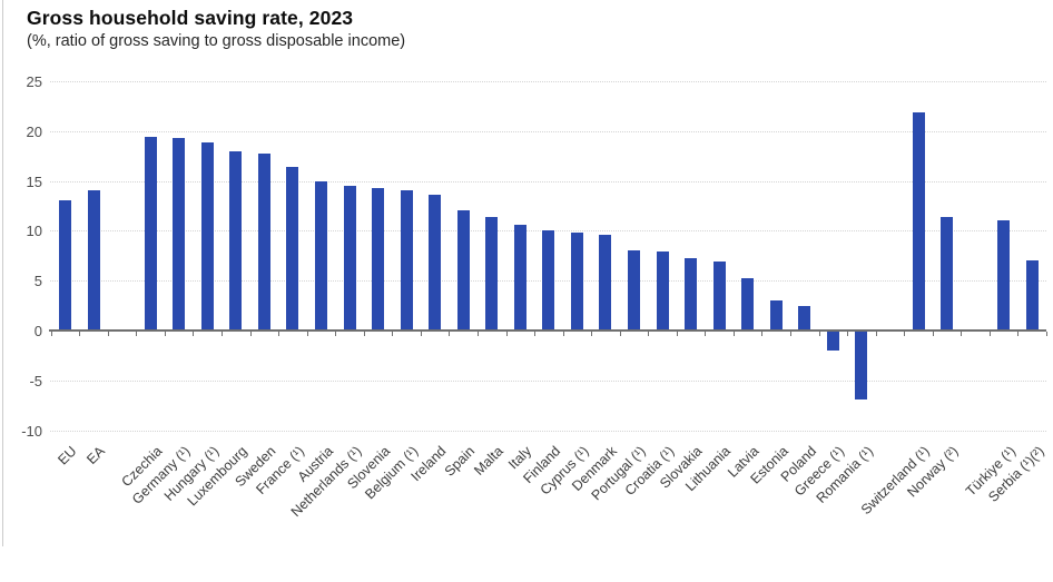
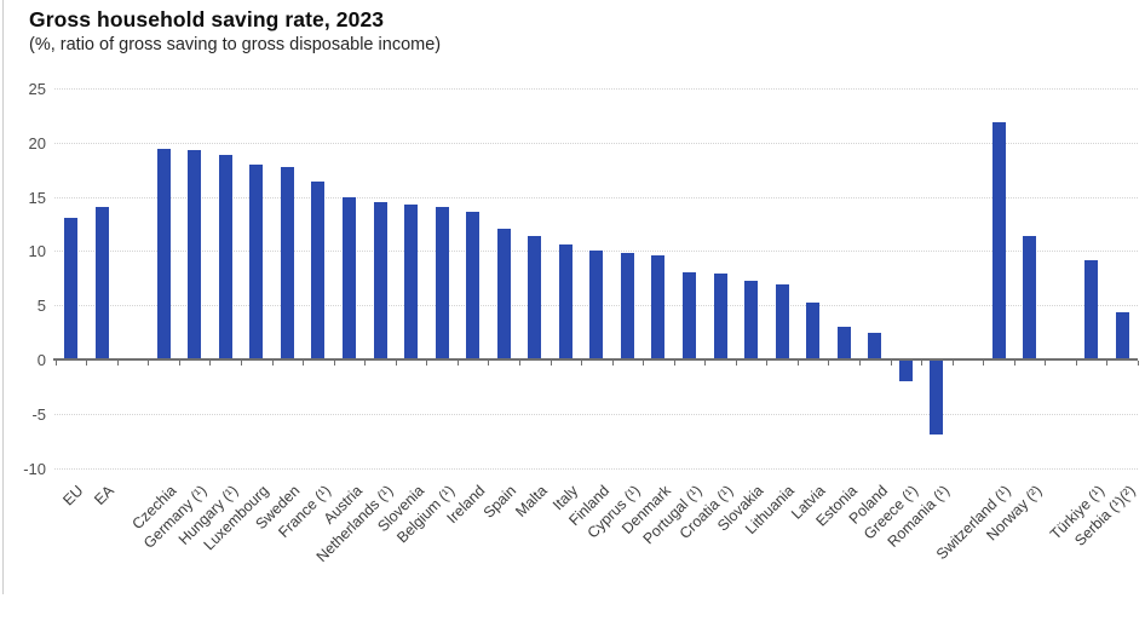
Türkiye (¹): 11 -> 9
Serbia (¹)(²): 7 -> 4
